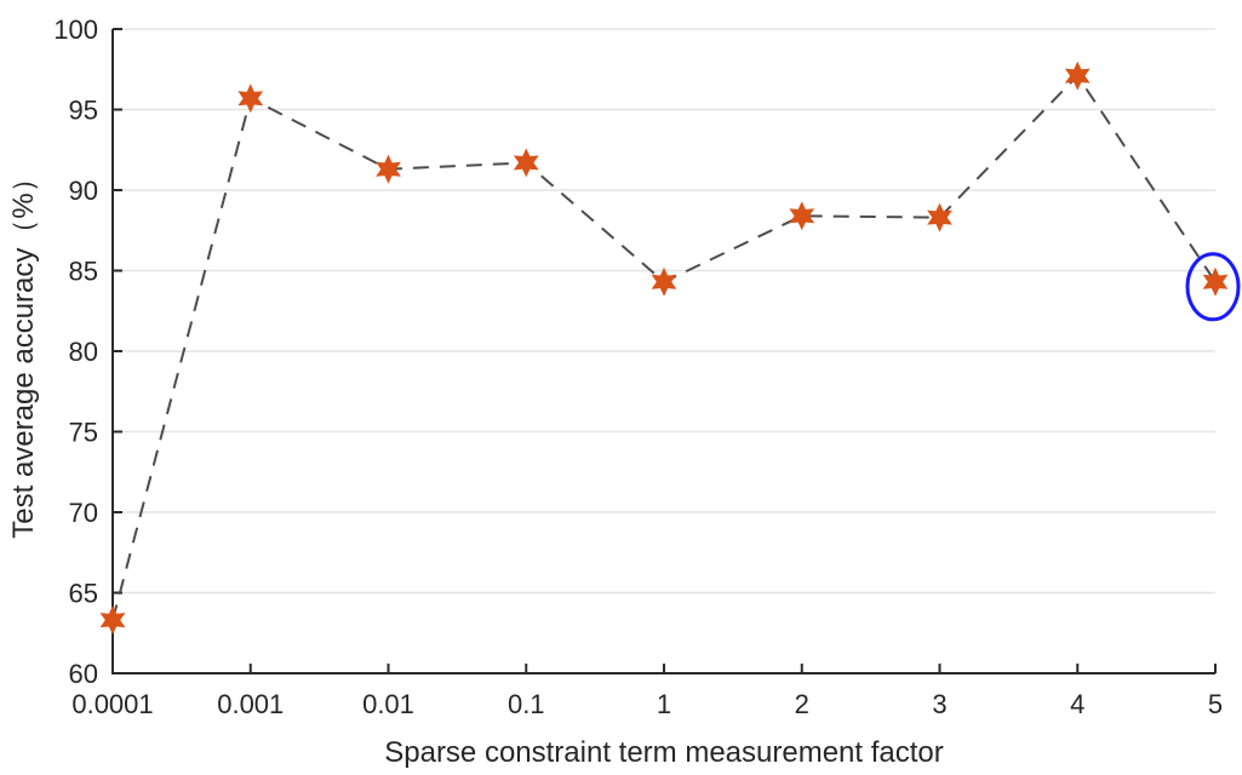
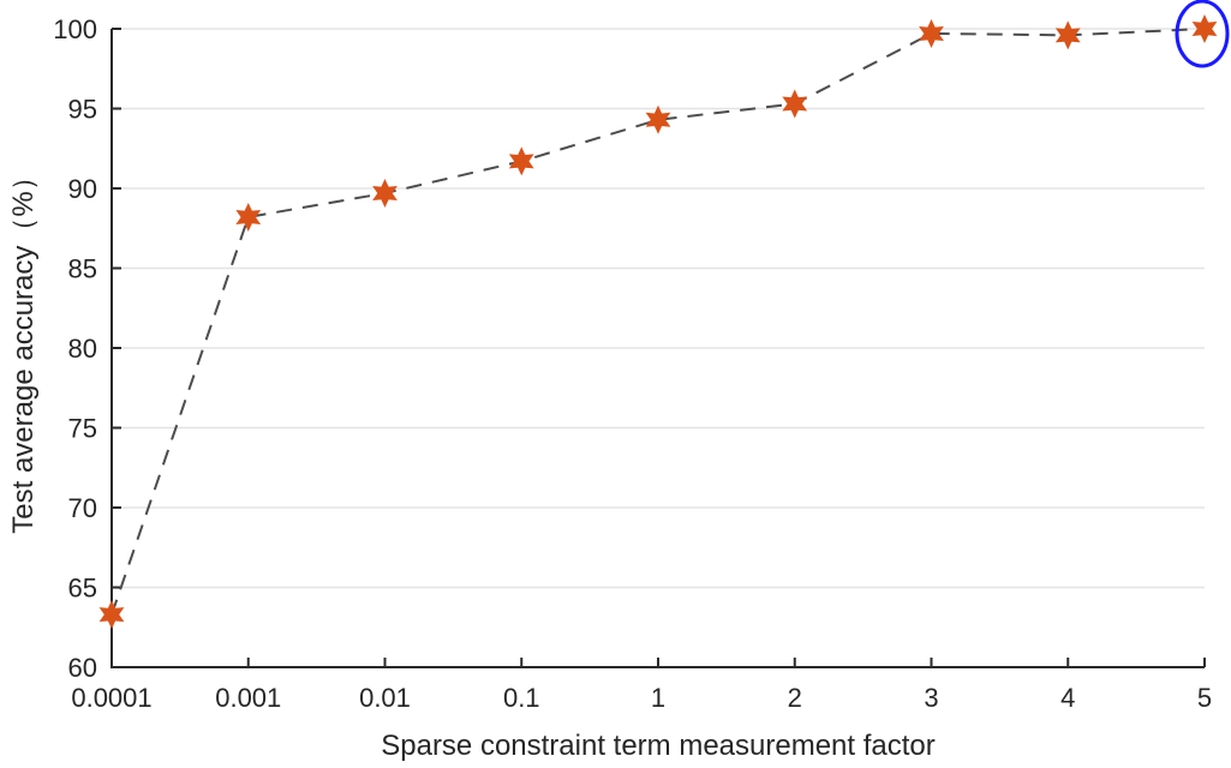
0.001: 95.7 -> 88.2
0.01: 91.3 -> 89.7
1: 84.3 -> 94.3
2: 88.4 -> 95.3
3: 88.3 -> 99.7
4: 97.1 -> 99.6
5: 84.3 -> 100.0
